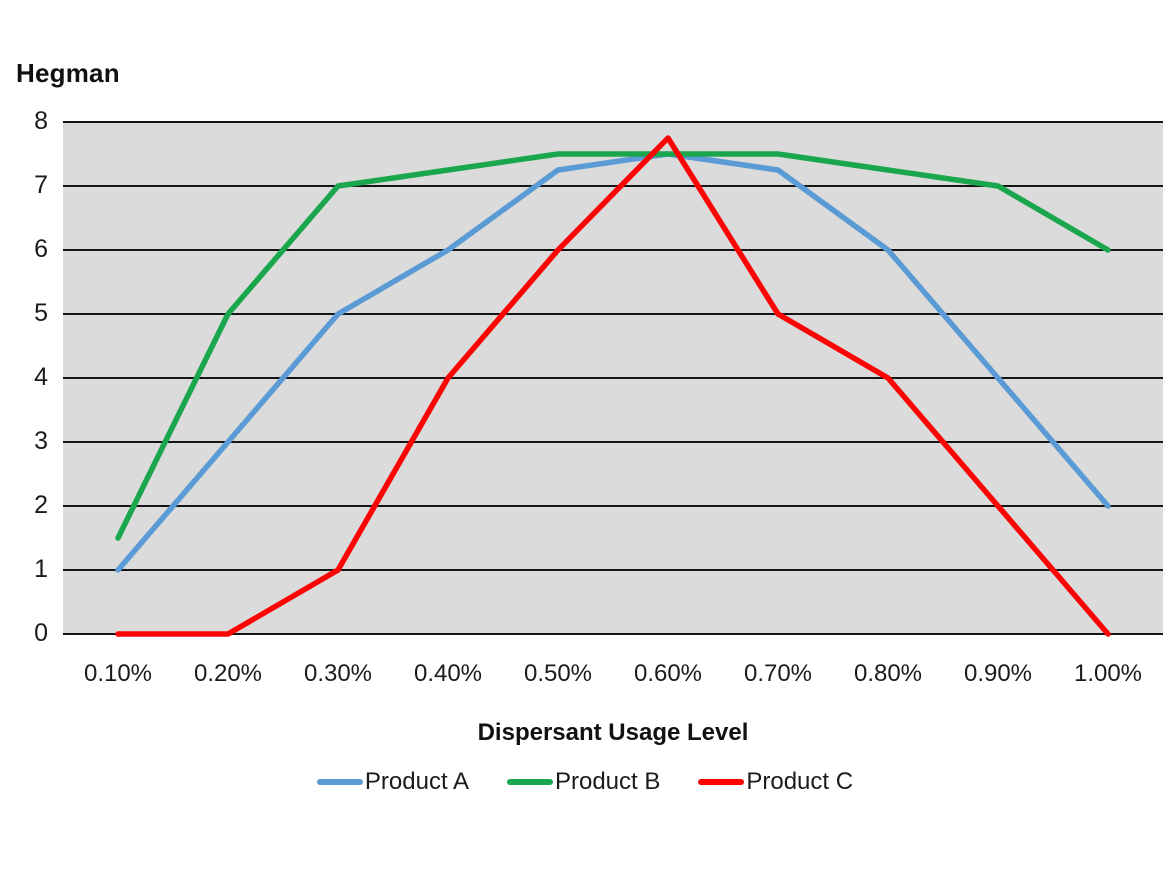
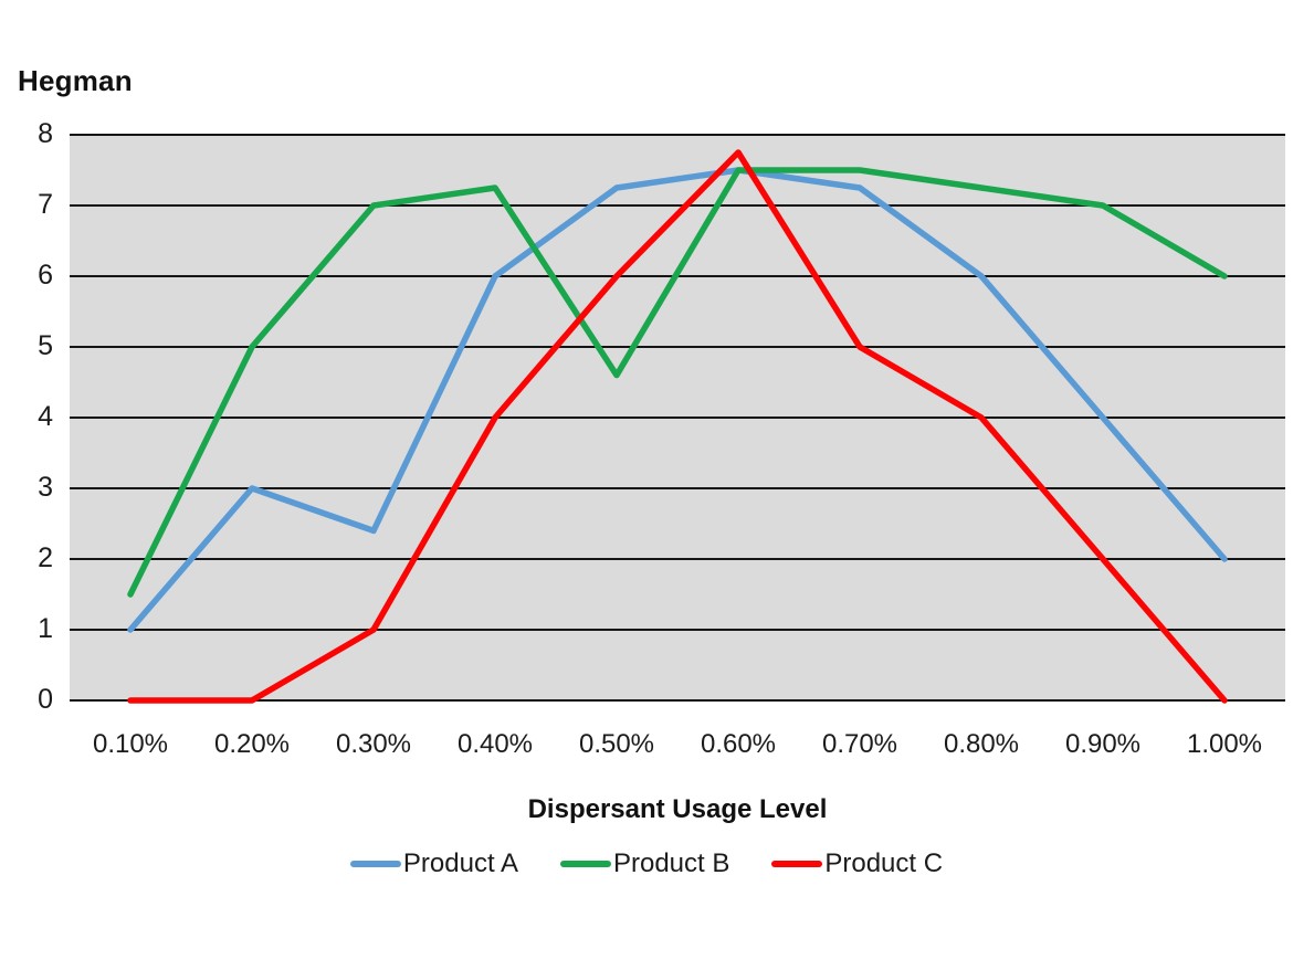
Product A/0.30%: 5.0 -> 2.4
Product B/0.50%: 7.5 -> 4.6
